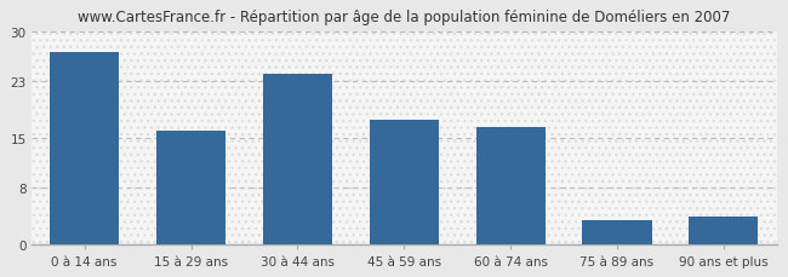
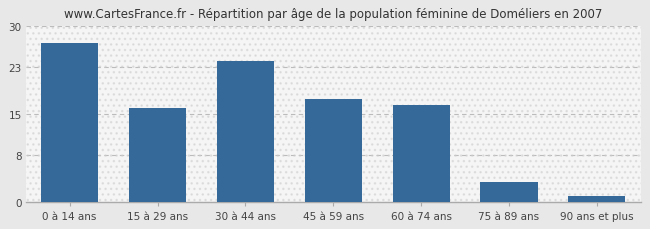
90 ans et plus: 4.0 -> 1.0
